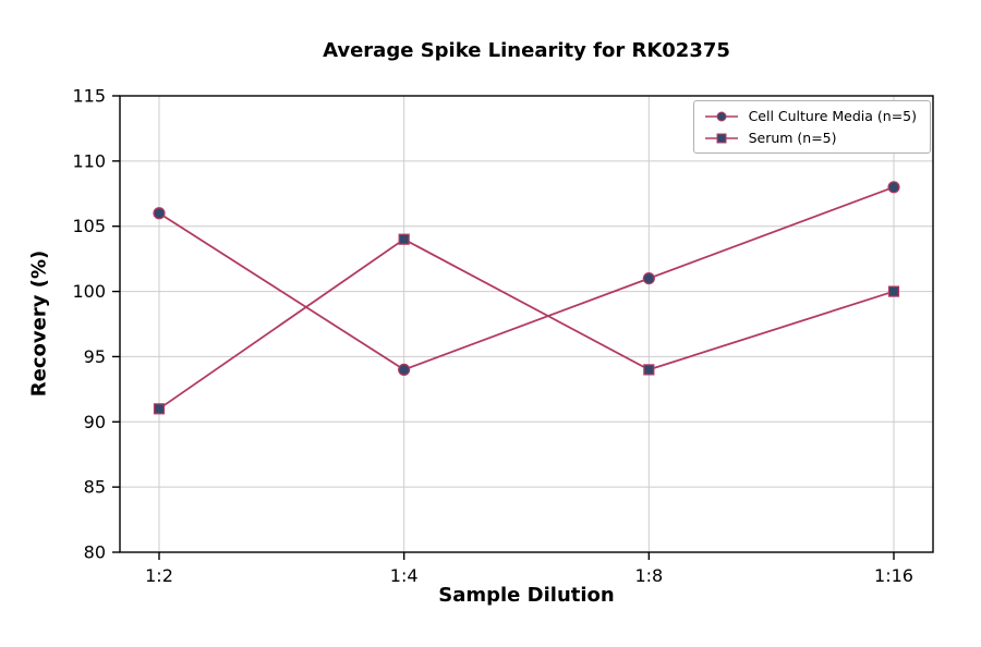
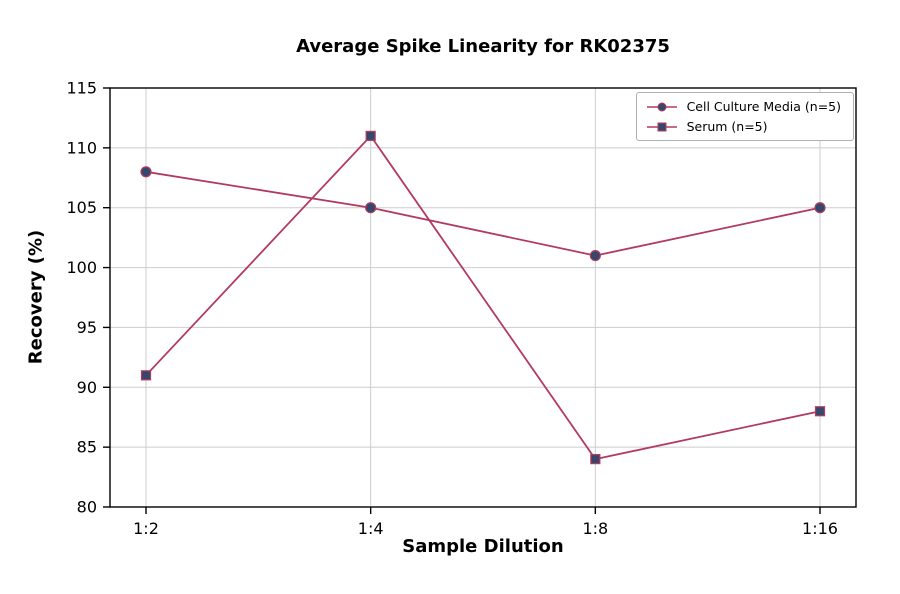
Cell Culture Media (n=5)/1:2: 106 -> 108
Cell Culture Media (n=5)/1:4: 94 -> 105
Serum (n=5)/1:4: 104 -> 111
Serum (n=5)/1:8: 94 -> 84
Cell Culture Media (n=5)/1:16: 108 -> 105
Serum (n=5)/1:16: 100 -> 88
